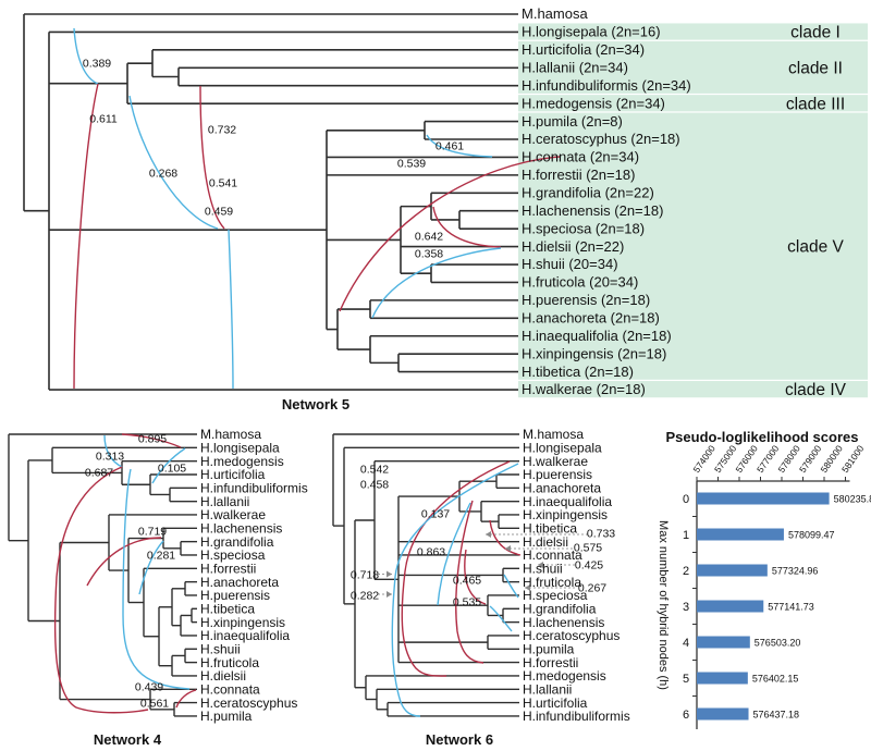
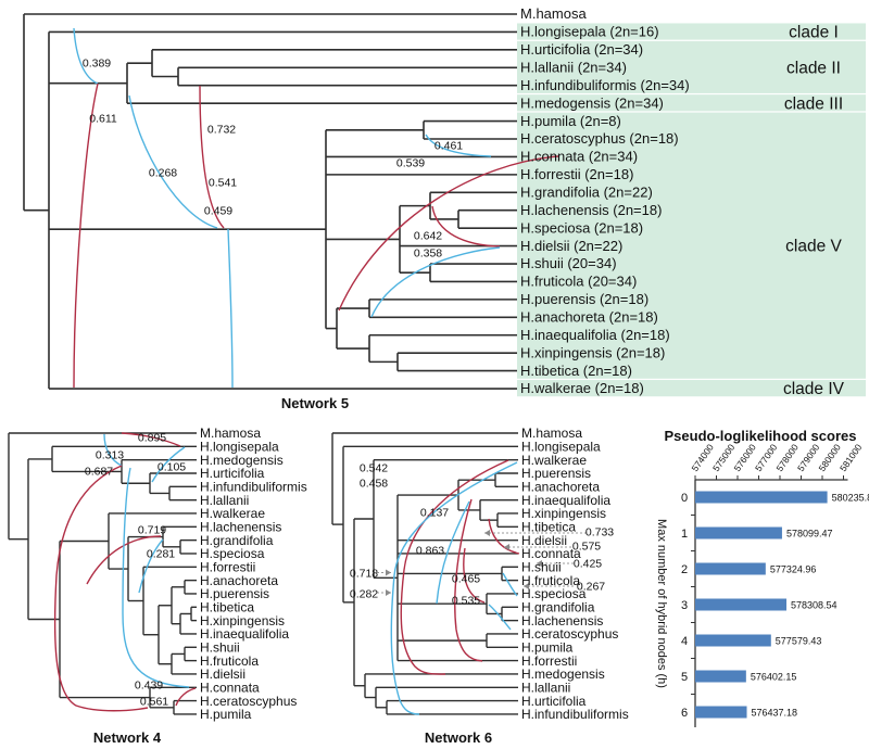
3: 577141.73 -> 578308.54
4: 576503.20 -> 577579.43
